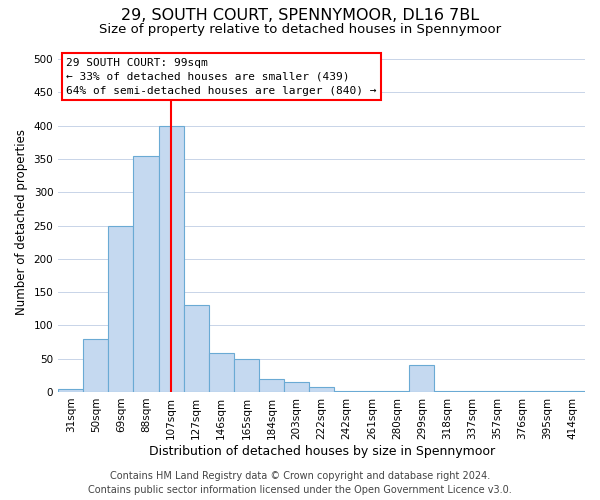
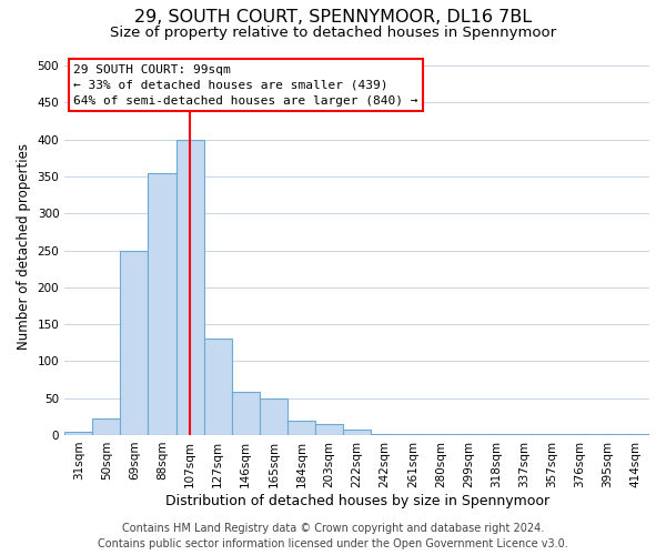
50sqm: 80 -> 23
299sqm: 40 -> 2
